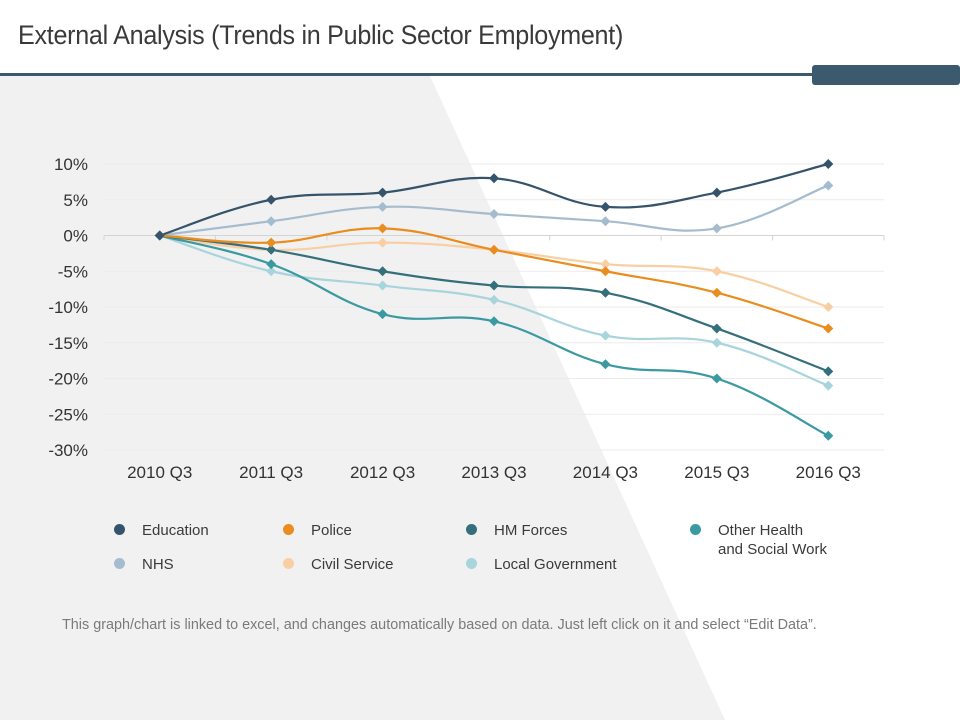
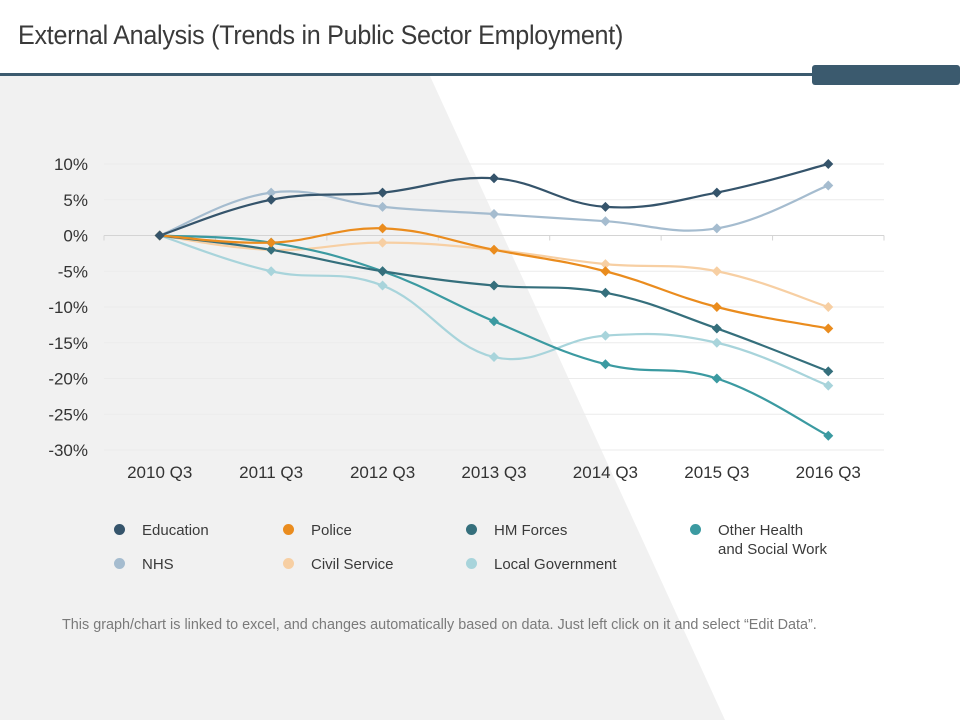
NHS/2011 Q3: 2% -> 6%
Other Health and Social Work/2011 Q3: -4% -> -1%
Other Health and Social Work/2012 Q3: -11% -> -5%
Local Government/2013 Q3: -9% -> -17%
Police/2015 Q3: -8% -> -10%
